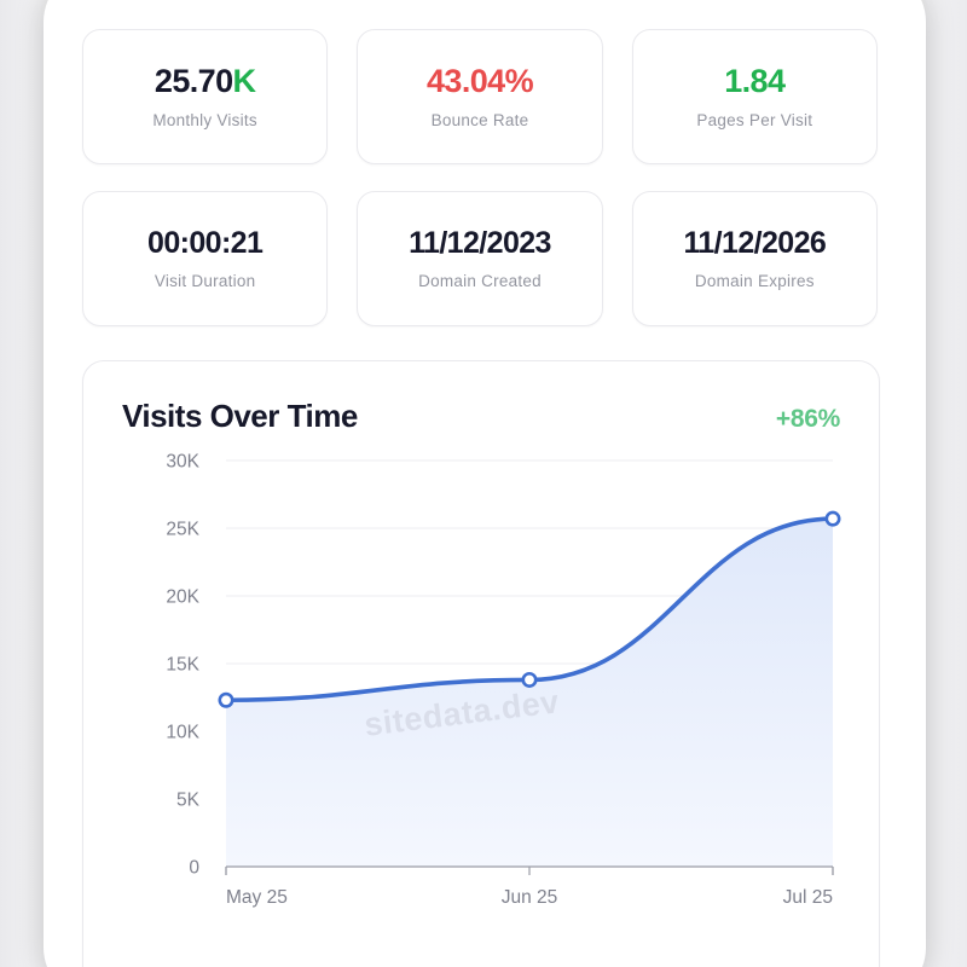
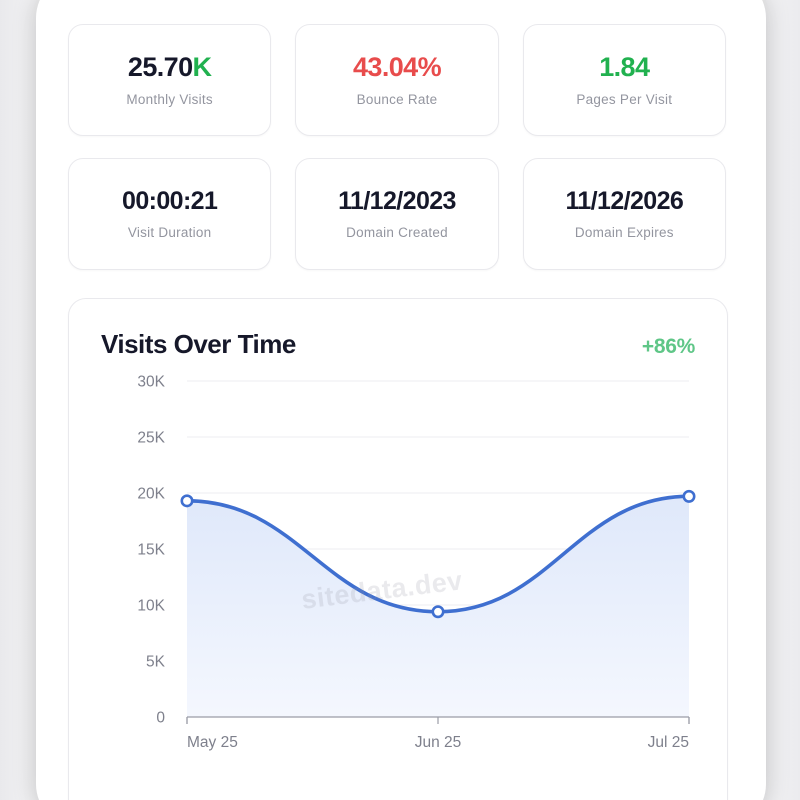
May 25: 12.3K -> 19.3K
Jun 25: 13.8K -> 9.4K
Jul 25: 25.7K -> 19.7K
